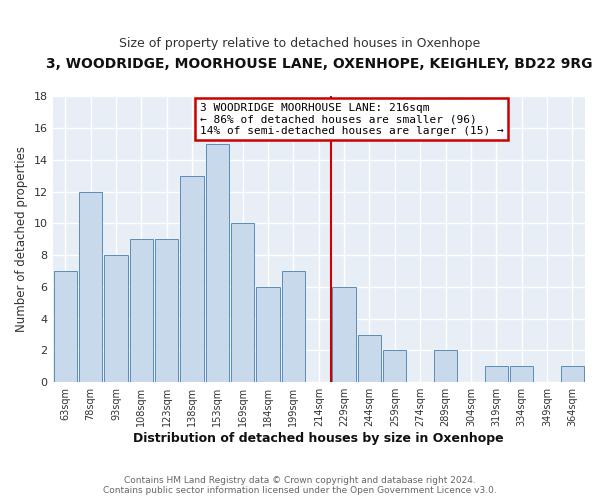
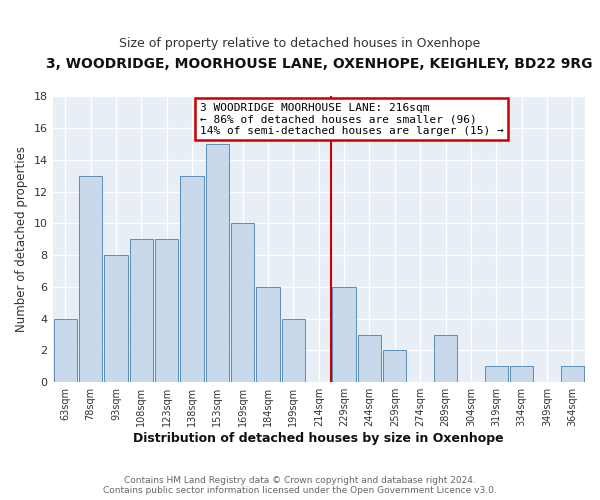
63sqm: 7 -> 4
78sqm: 12 -> 13
199sqm: 7 -> 4
289sqm: 2 -> 3
